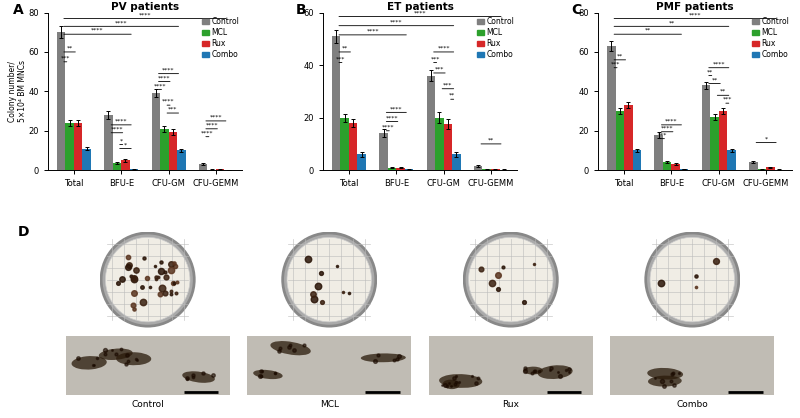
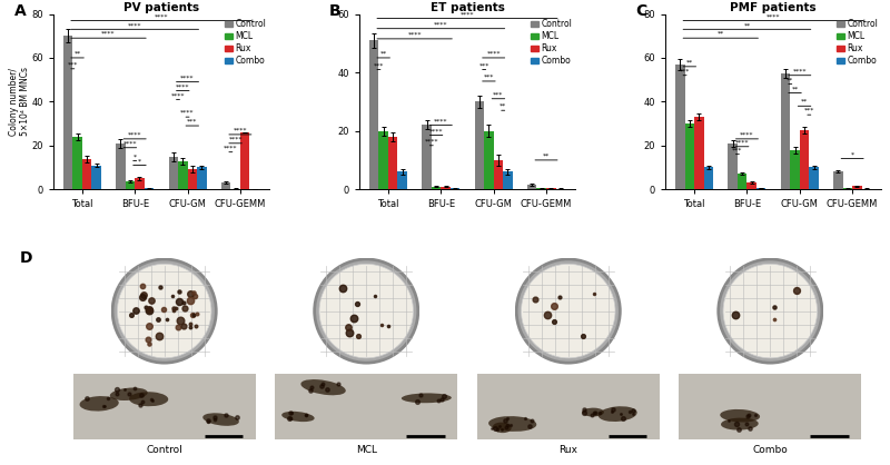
PV patients/Rux/Total: 24 -> 14
PV patients/Control/BFU-E: 28 -> 21
PV patients/Control/CFU-GM: 39 -> 15
PV patients/MCL/CFU-GM: 21 -> 13
PV patients/Rux/CFU-GM: 20 -> 9
PV patients/Rux/CFU-GEMM: 0 -> 26
ET patients/Control/BFU-E: 14.0 -> 22.0
ET patients/Control/CFU-GM: 36.0 -> 30.0
ET patients/Rux/CFU-GM: 17.5 -> 10.0
PMF patients/Control/Total: 63 -> 57
PMF patients/Control/BFU-E: 18 -> 21
PMF patients/MCL/BFU-E: 4 -> 7
PMF patients/Control/CFU-GM: 43 -> 53
PMF patients/MCL/CFU-GM: 27 -> 18
PMF patients/Rux/CFU-GM: 30 -> 27
PMF patients/Control/CFU-GEMM: 4 -> 8
